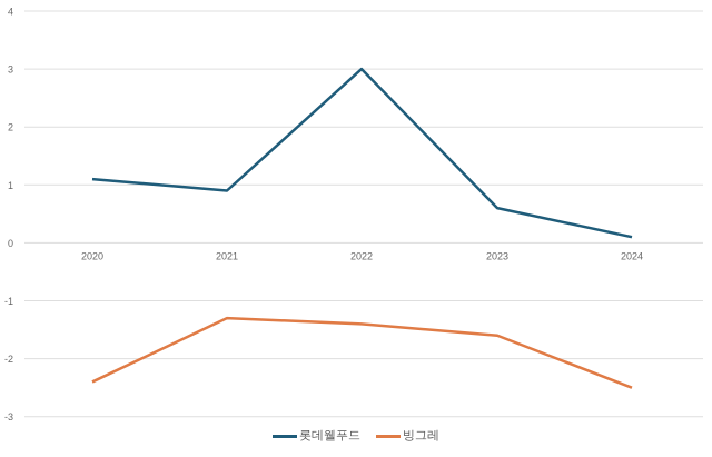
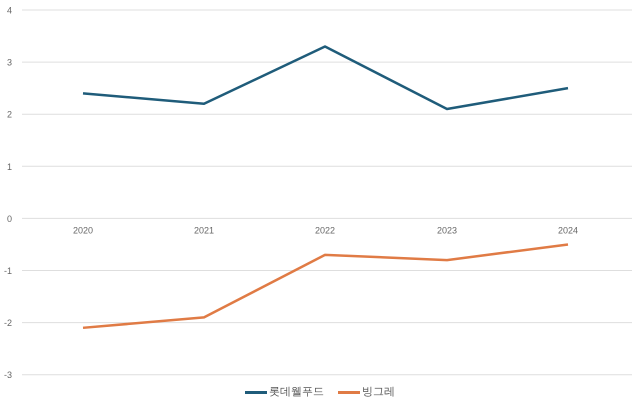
롯데웰푸드/2020: 1.1 -> 2.4
빙그레/2020: -2.4 -> -2.1
롯데웰푸드/2021: 0.9 -> 2.2
빙그레/2021: -1.3 -> -1.9
롯데웰푸드/2022: 3.0 -> 3.3
빙그레/2022: -1.4 -> -0.7
롯데웰푸드/2023: 0.6 -> 2.1
빙그레/2023: -1.6 -> -0.8
롯데웰푸드/2024: 0.1 -> 2.5
빙그레/2024: -2.5 -> -0.5
